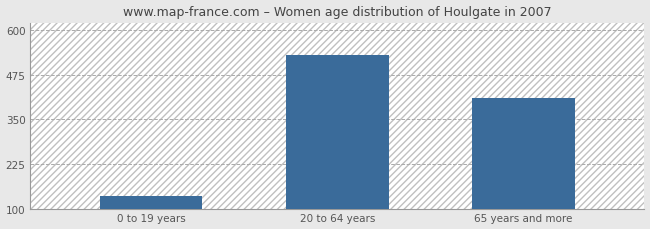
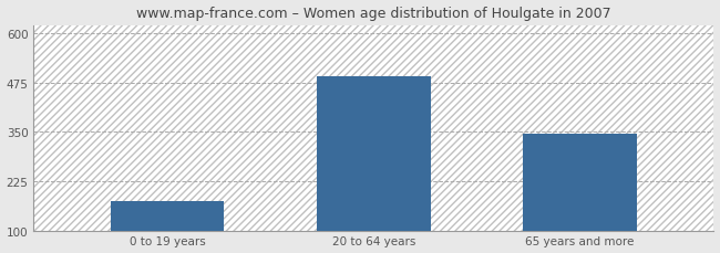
0 to 19 years: 135 -> 175
20 to 64 years: 530 -> 490
65 years and more: 410 -> 344
